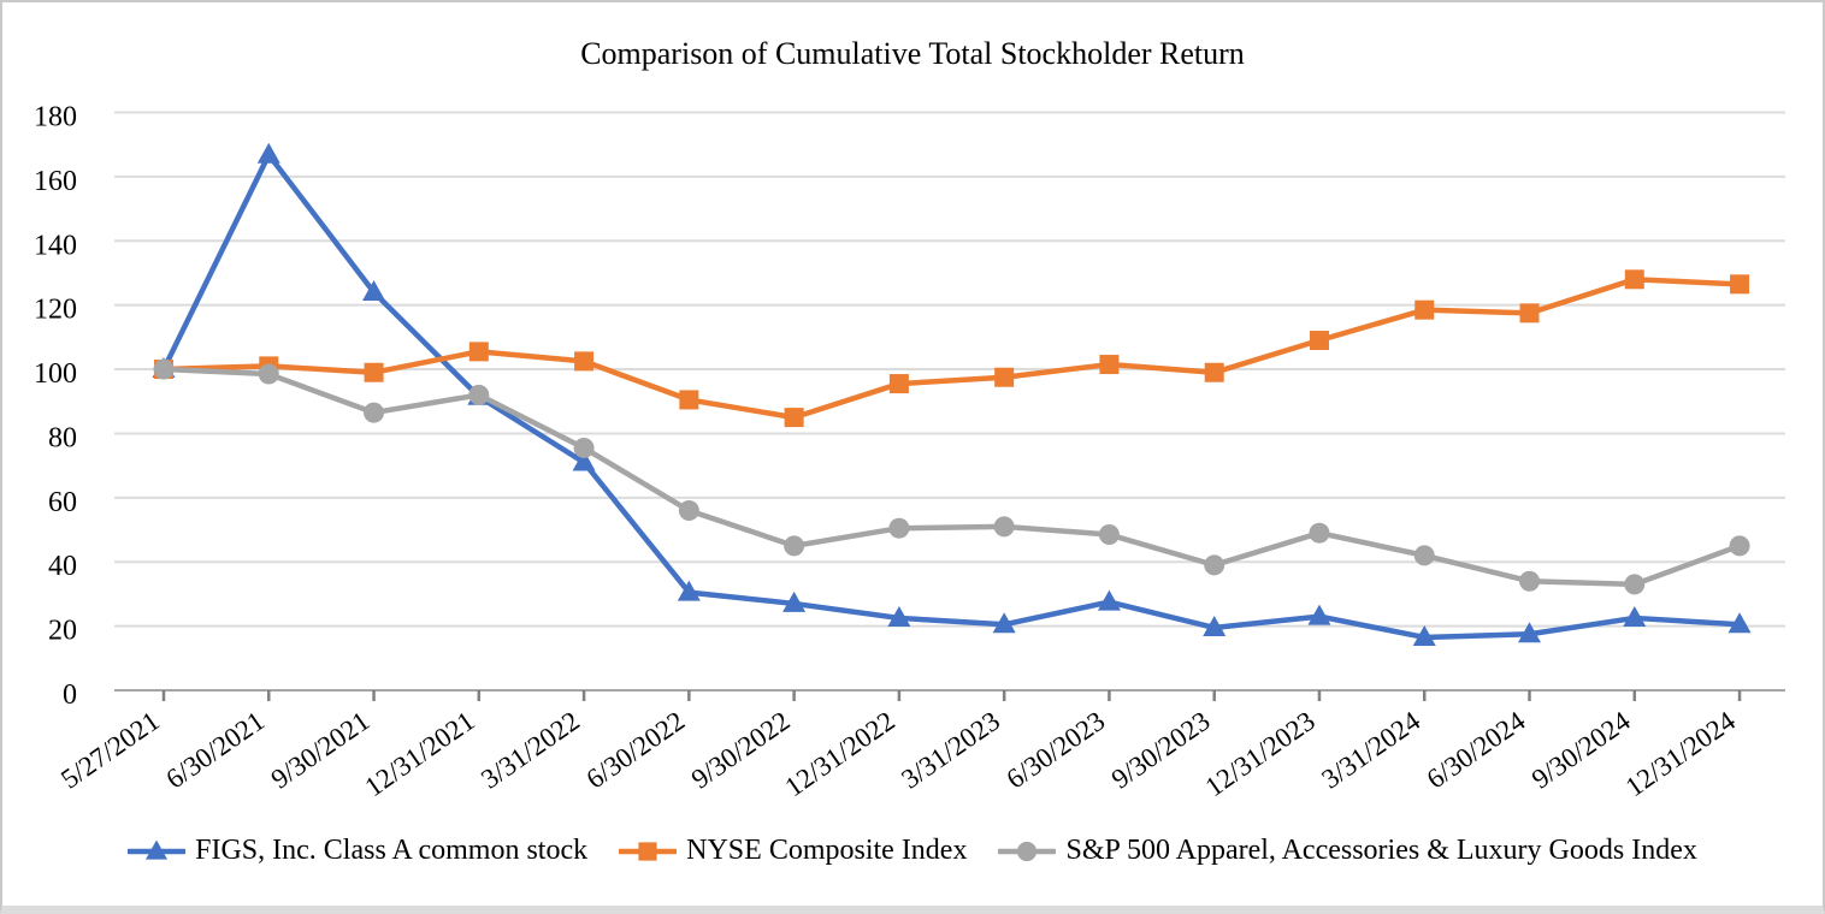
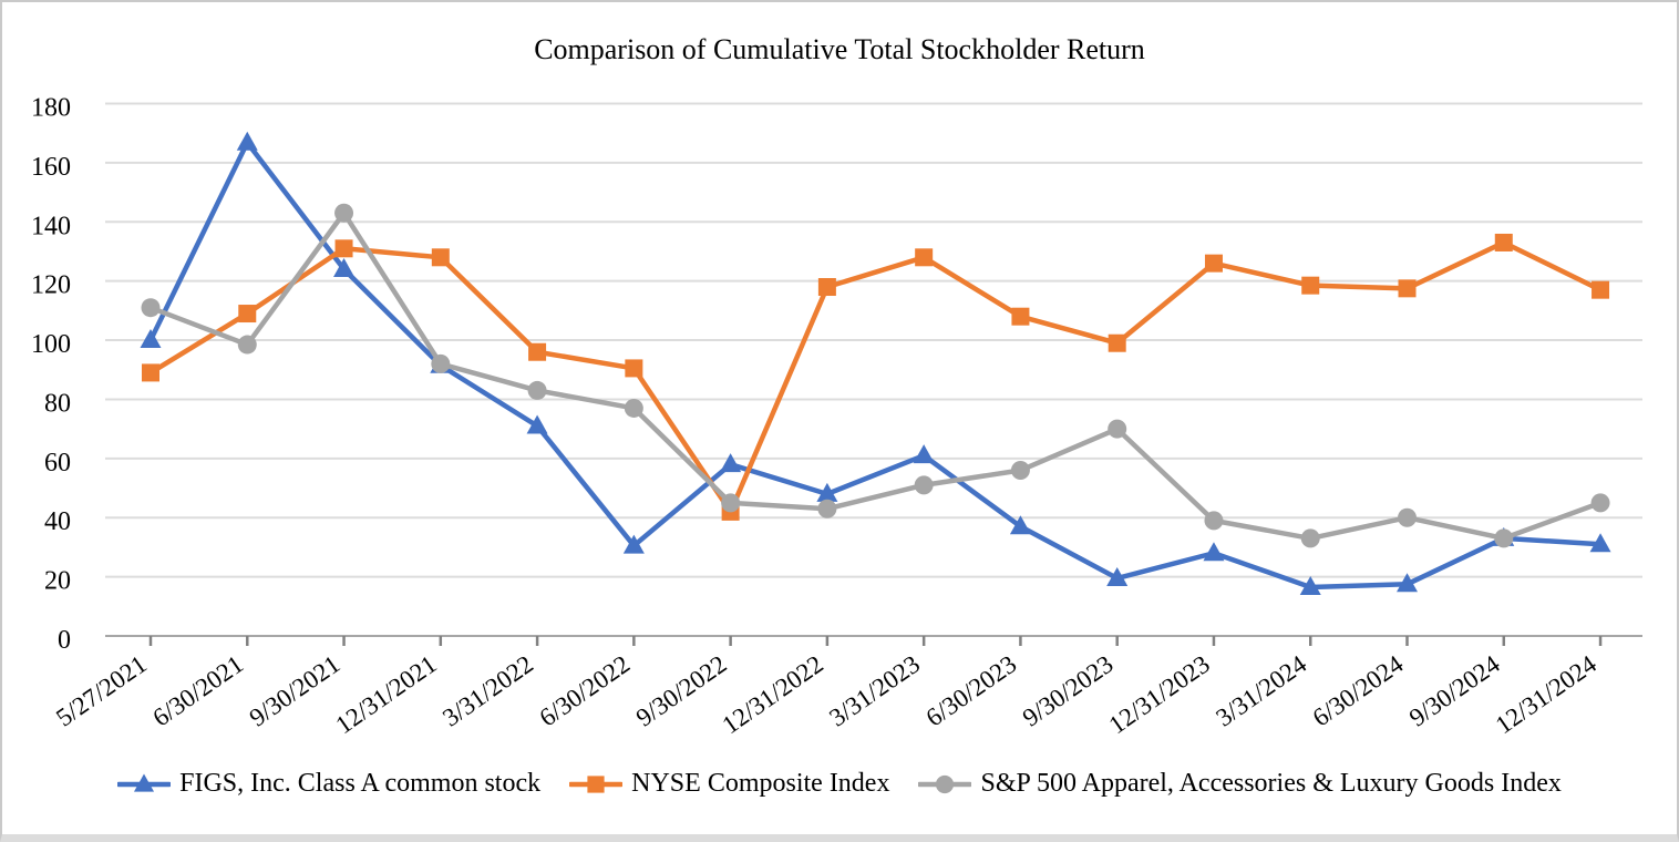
NYSE Composite Index/5/27/2021: 100 -> 89
S&P 500 Apparel, Accessories & Luxury Goods Index/5/27/2021: 100 -> 111
NYSE Composite Index/6/30/2021: 101 -> 109
NYSE Composite Index/9/30/2021: 99 -> 131
S&P 500 Apparel, Accessories & Luxury Goods Index/9/30/2021: 86 -> 143
NYSE Composite Index/12/31/2021: 106 -> 128
NYSE Composite Index/3/31/2022: 102 -> 96
S&P 500 Apparel, Accessories & Luxury Goods Index/3/31/2022: 76 -> 83
S&P 500 Apparel, Accessories & Luxury Goods Index/6/30/2022: 56 -> 77
FIGS, Inc. Class A common stock/9/30/2022: 27 -> 58
NYSE Composite Index/9/30/2022: 85 -> 42
FIGS, Inc. Class A common stock/12/31/2022: 22 -> 48
NYSE Composite Index/12/31/2022: 96 -> 118
S&P 500 Apparel, Accessories & Luxury Goods Index/12/31/2022: 50 -> 43
FIGS, Inc. Class A common stock/3/31/2023: 20 -> 61
NYSE Composite Index/3/31/2023: 98 -> 128
FIGS, Inc. Class A common stock/6/30/2023: 28 -> 37
NYSE Composite Index/6/30/2023: 102 -> 108
S&P 500 Apparel, Accessories & Luxury Goods Index/6/30/2023: 48 -> 56
S&P 500 Apparel, Accessories & Luxury Goods Index/9/30/2023: 39 -> 70
FIGS, Inc. Class A common stock/12/31/2023: 23 -> 28
NYSE Composite Index/12/31/2023: 109 -> 126
S&P 500 Apparel, Accessories & Luxury Goods Index/12/31/2023: 49 -> 39
S&P 500 Apparel, Accessories & Luxury Goods Index/3/31/2024: 42 -> 33
S&P 500 Apparel, Accessories & Luxury Goods Index/6/30/2024: 34 -> 40
FIGS, Inc. Class A common stock/9/30/2024: 22 -> 33
NYSE Composite Index/9/30/2024: 128 -> 133
FIGS, Inc. Class A common stock/12/31/2024: 20 -> 31
NYSE Composite Index/12/31/2024: 126 -> 117
